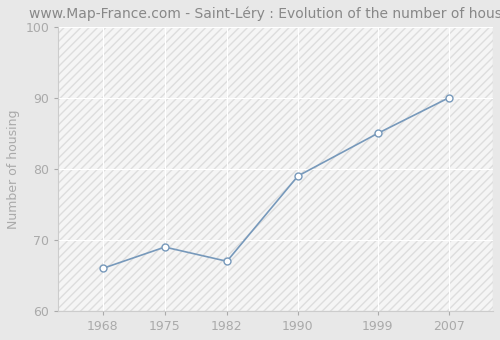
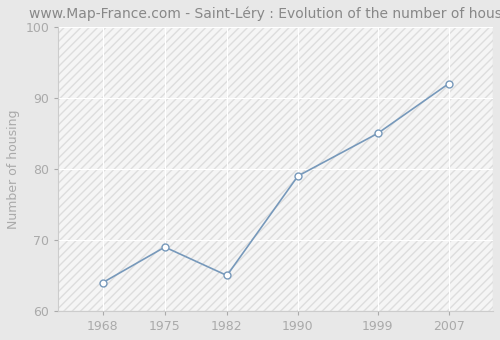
1968: 66 -> 64
1982: 67 -> 65
2007: 90 -> 92
